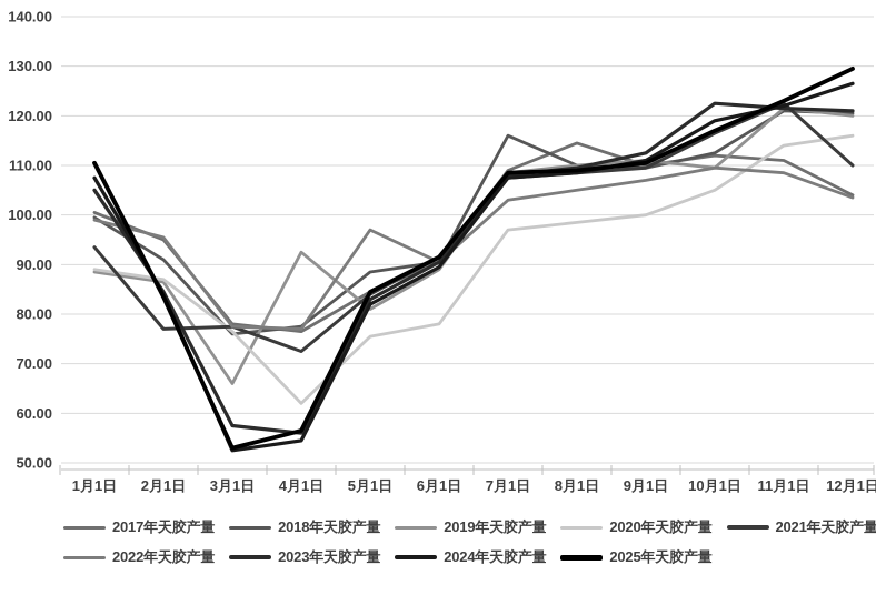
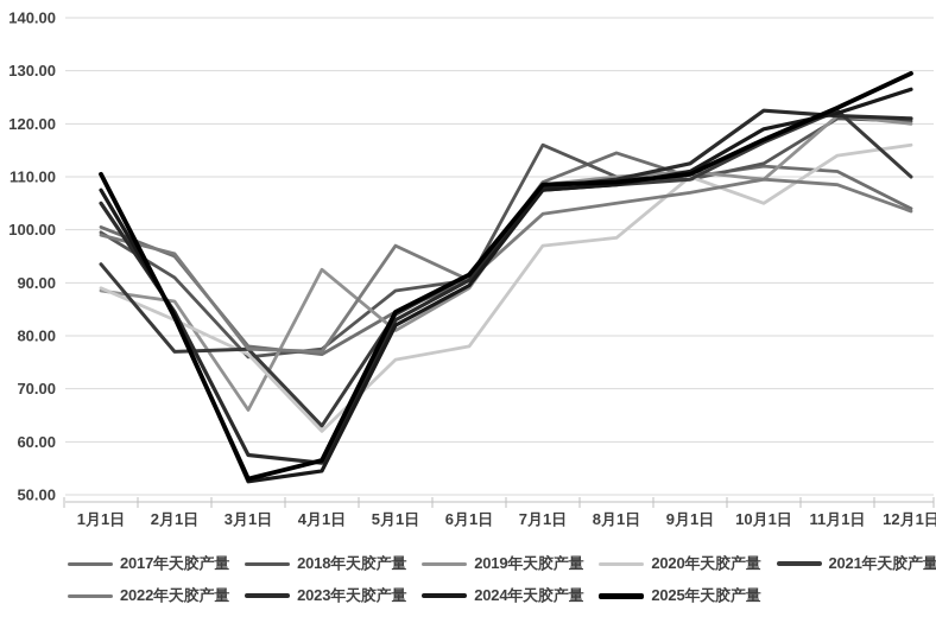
2020年天胶产量/2月1日: 87 -> 83
2021年天胶产量/4月1日: 72 -> 63
2020年天胶产量/9月1日: 100 -> 110
